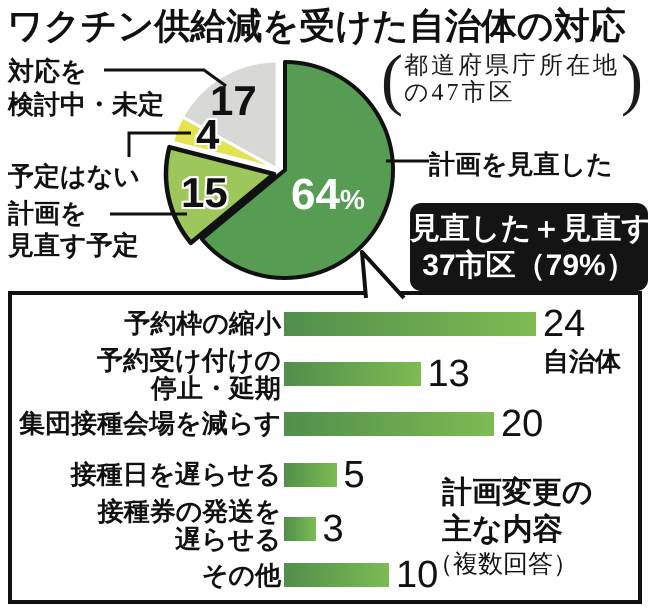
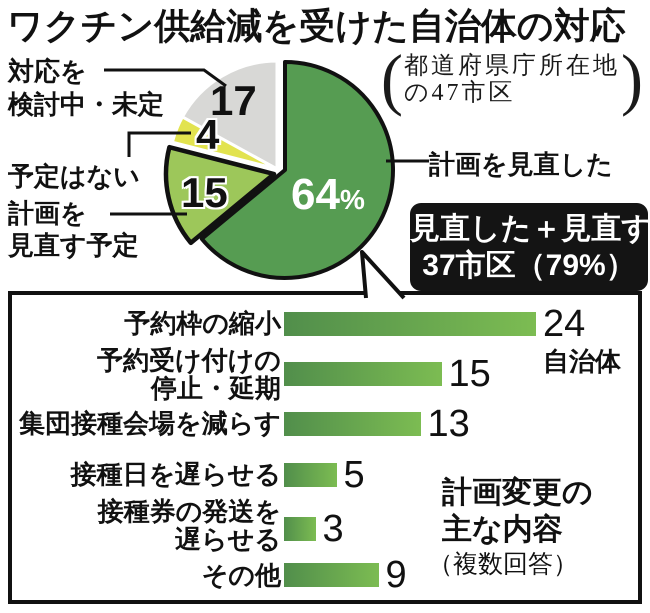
計画変更の主な内容/予約受け付けの停止・延期: 13 -> 15
計画変更の主な内容/集団接種会場を減らす: 20 -> 13
計画変更の主な内容/その他: 10 -> 9
